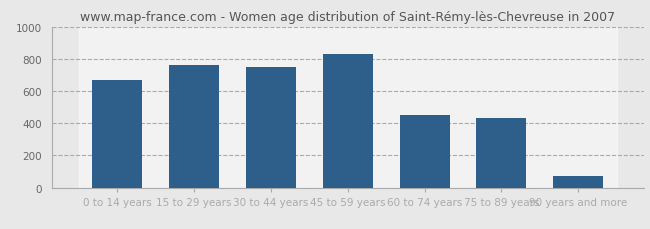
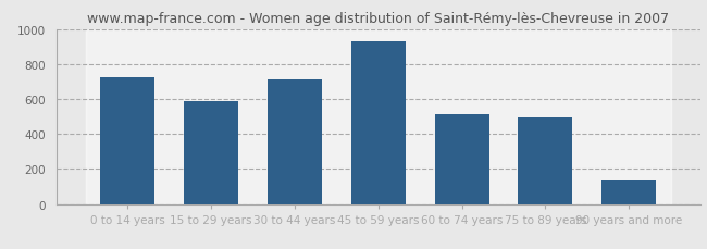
0 to 14 years: 670 -> 720
15 to 29 years: 760 -> 590
30 to 44 years: 750 -> 710
45 to 59 years: 830 -> 930
60 to 74 years: 450 -> 520
75 to 89 years: 430 -> 500
90 years and more: 70 -> 130
